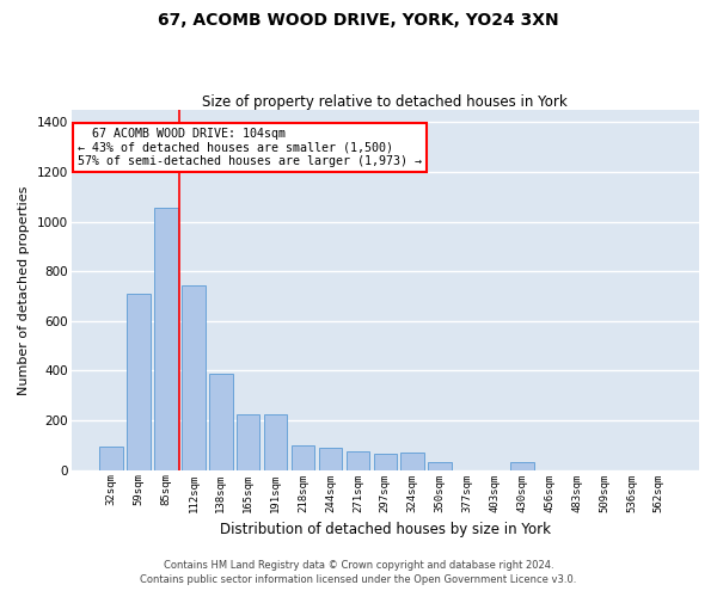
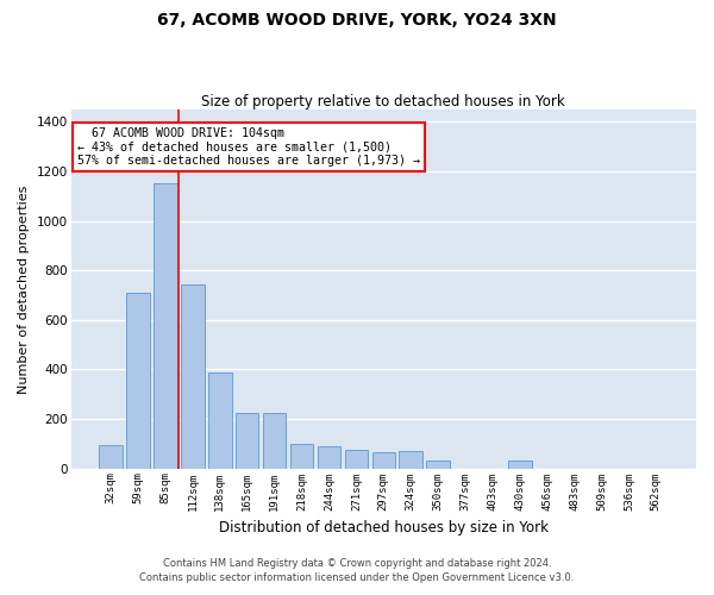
85sqm: 1055 -> 1150
